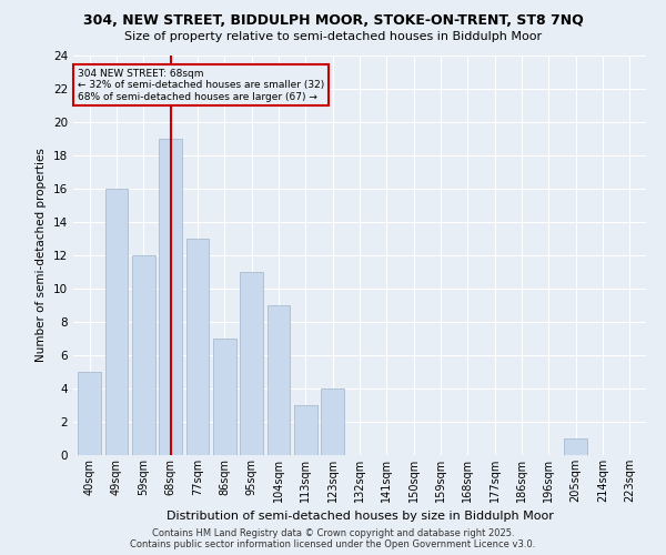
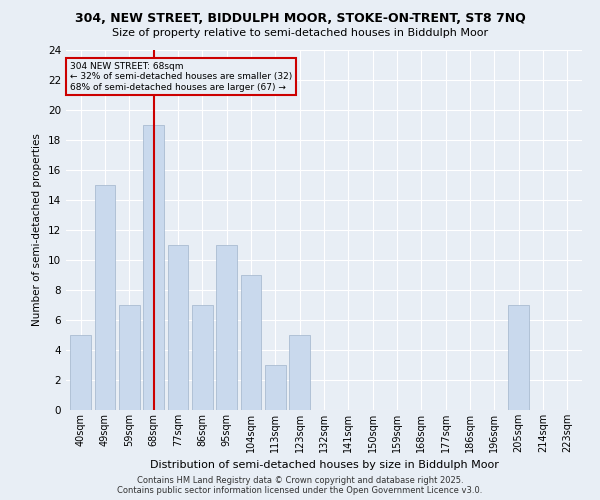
49sqm: 16 -> 15
59sqm: 12 -> 7
77sqm: 13 -> 11
123sqm: 4 -> 5
205sqm: 1 -> 7
